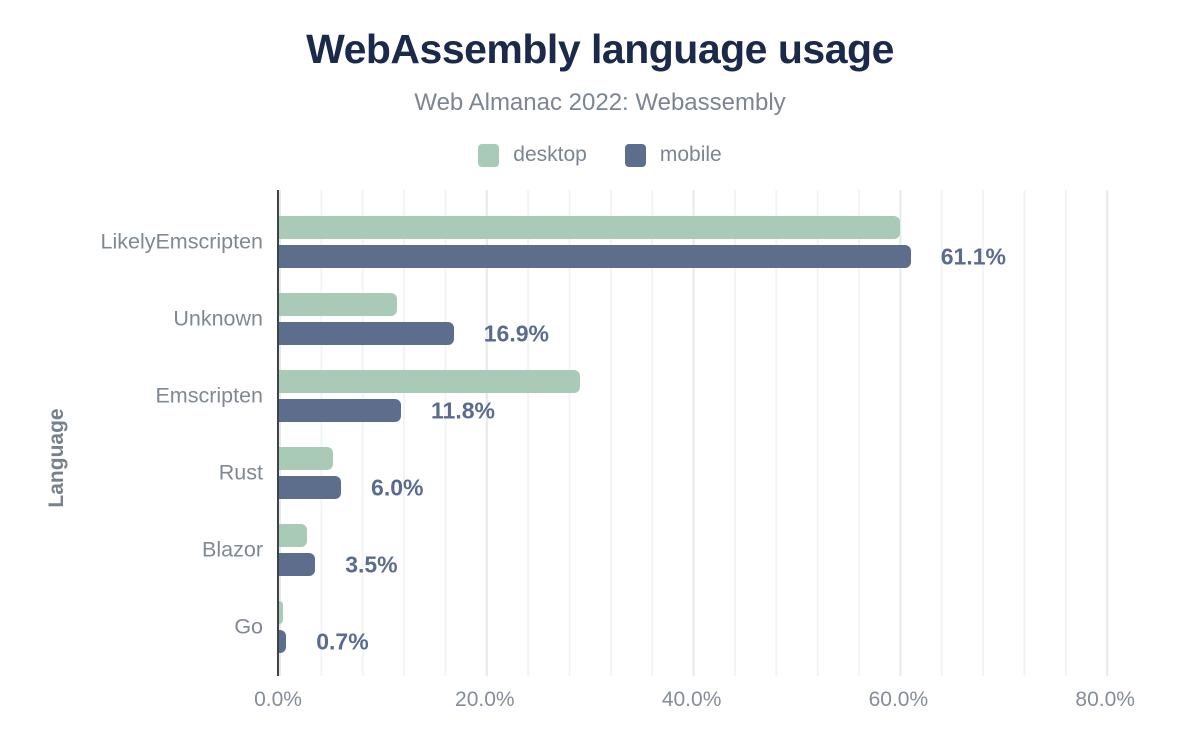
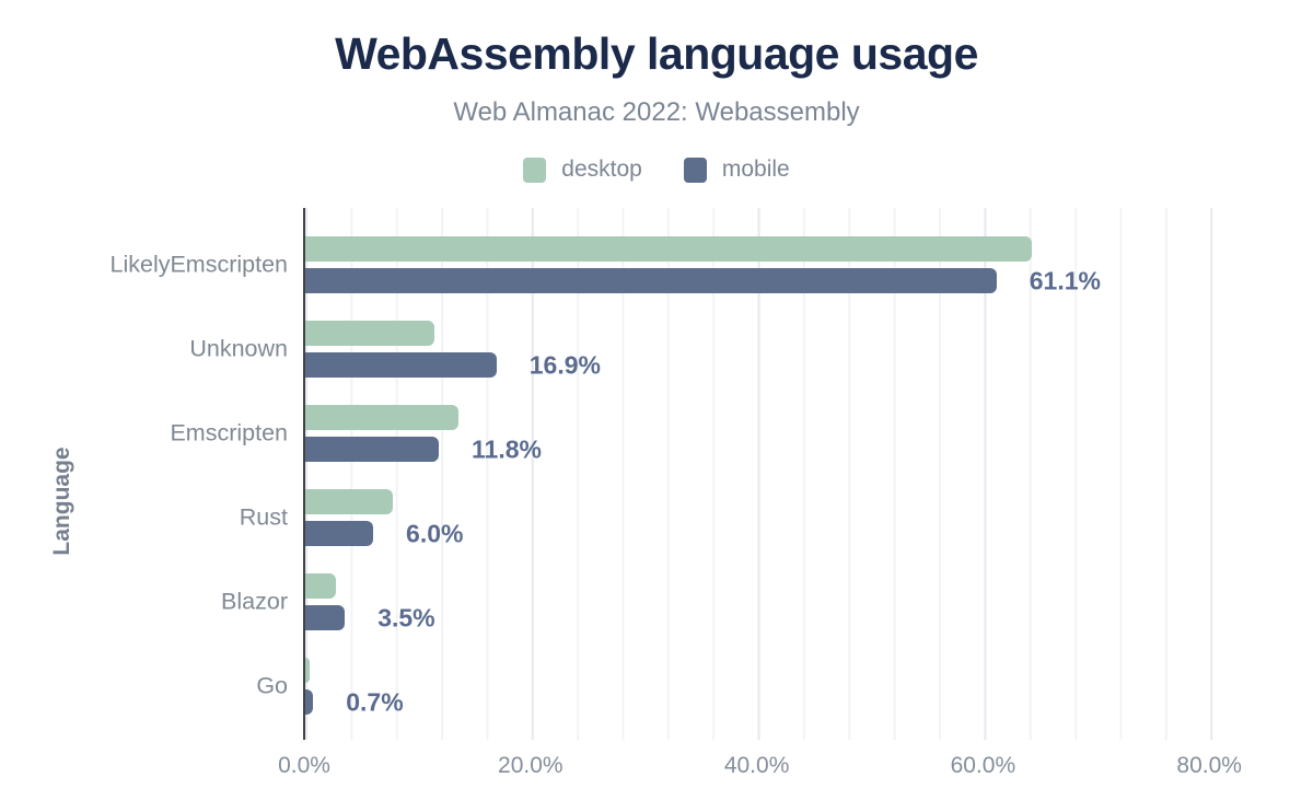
desktop/LikelyEmscripten: 60.1% -> 64.2%
desktop/Emscripten: 29.1% -> 13.5%
desktop/Rust: 5.2% -> 7.7%
